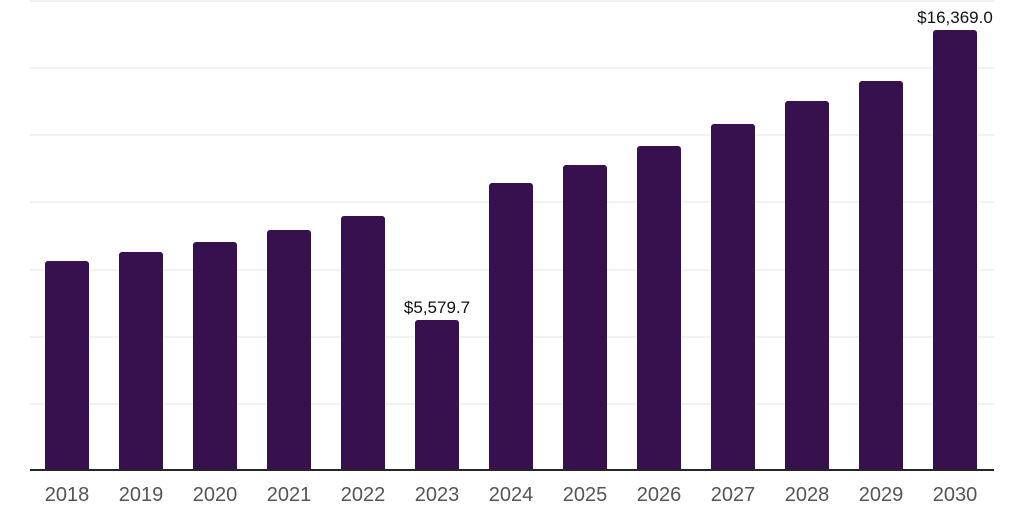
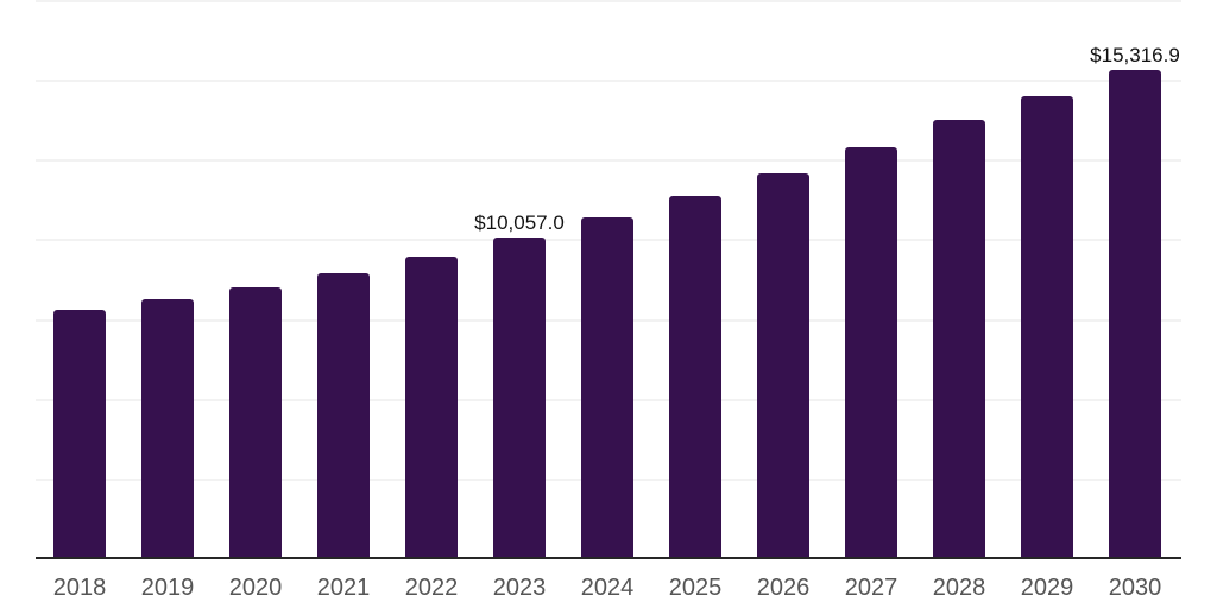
2023: $5,579.7 -> $10,057.0
2030: $16,369.0 -> $15,316.9
